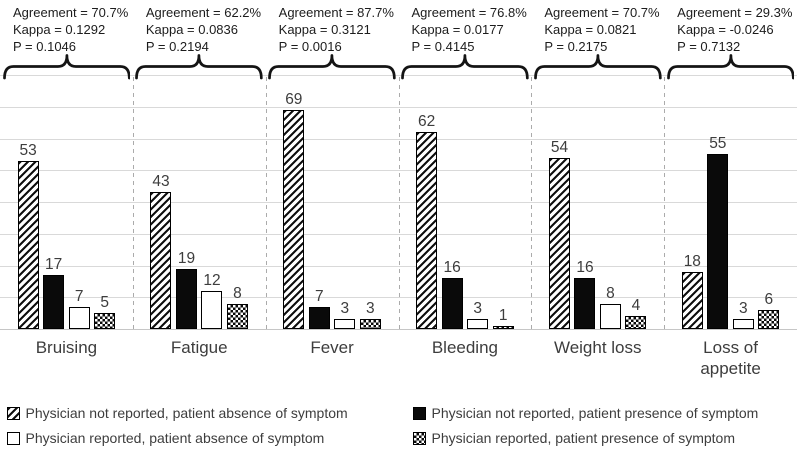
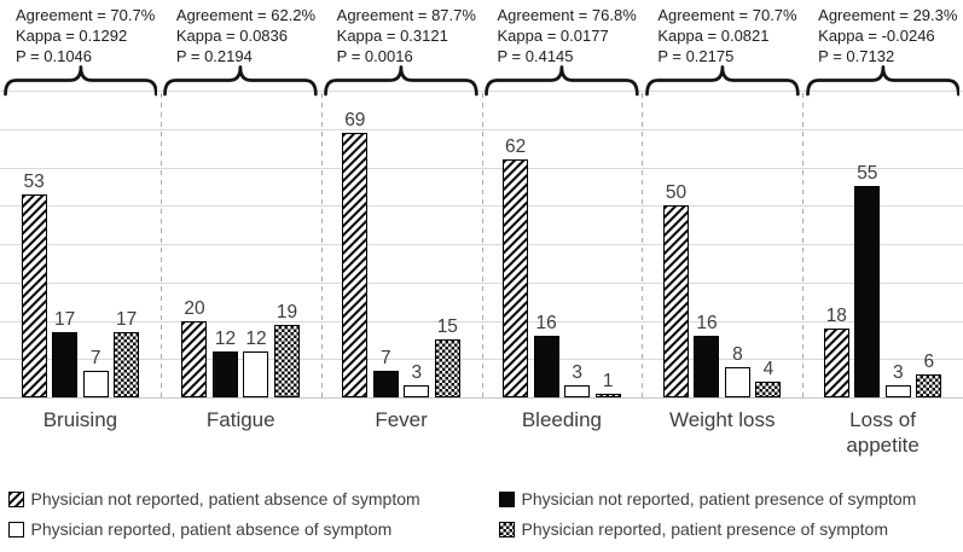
Physician reported, patient presence of symptom/Bruising: 5 -> 17
Physician not reported, patient absence of symptom/Fatigue: 43 -> 20
Physician not reported, patient presence of symptom/Fatigue: 19 -> 12
Physician reported, patient presence of symptom/Fatigue: 8 -> 19
Physician reported, patient presence of symptom/Fever: 3 -> 15
Physician not reported, patient absence of symptom/Weight loss: 54 -> 50
